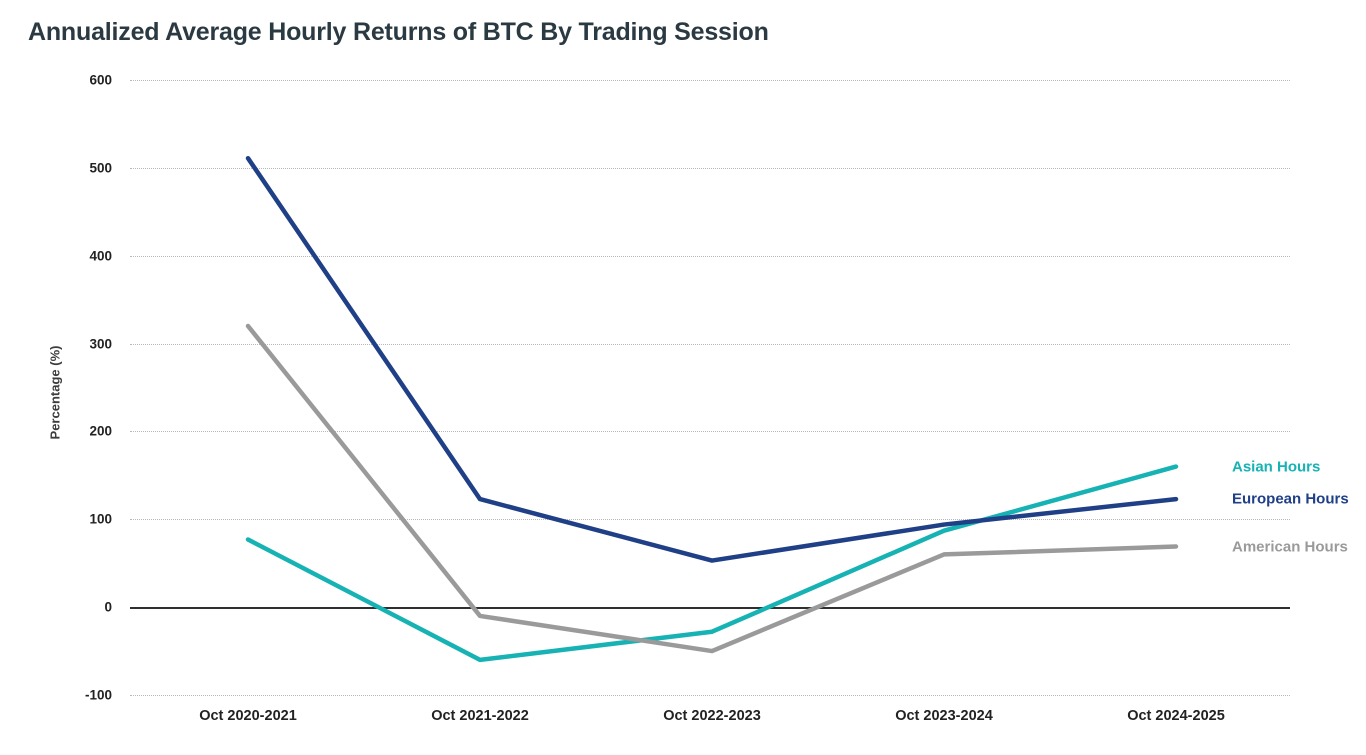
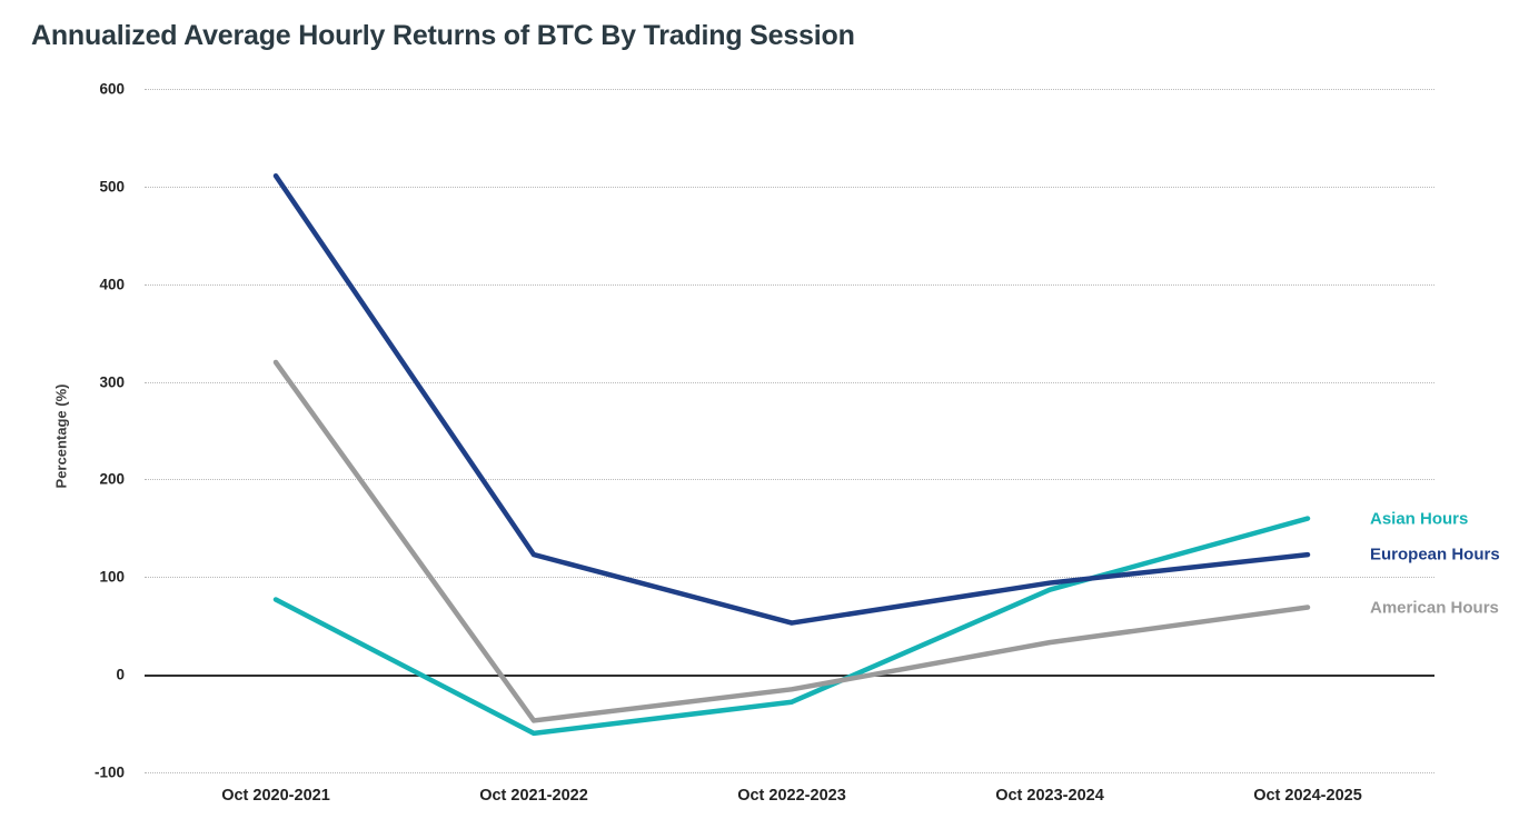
American Hours/Oct 2021-2022: -10 -> -50
American Hours/Oct 2022-2023: -50 -> -20
American Hours/Oct 2023-2024: 60 -> 30
